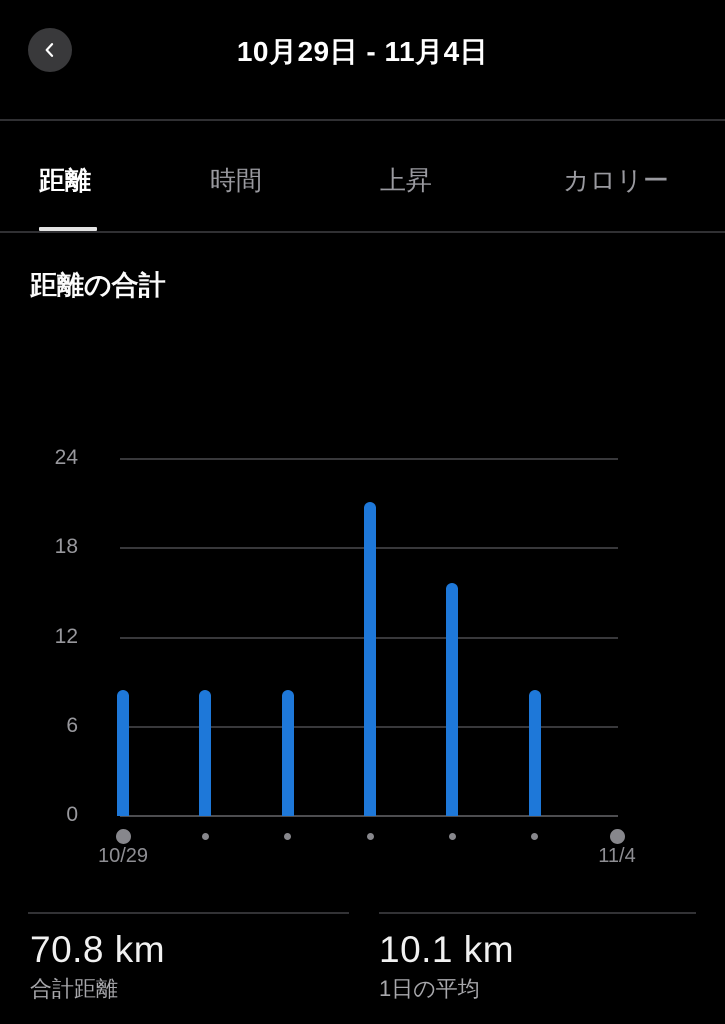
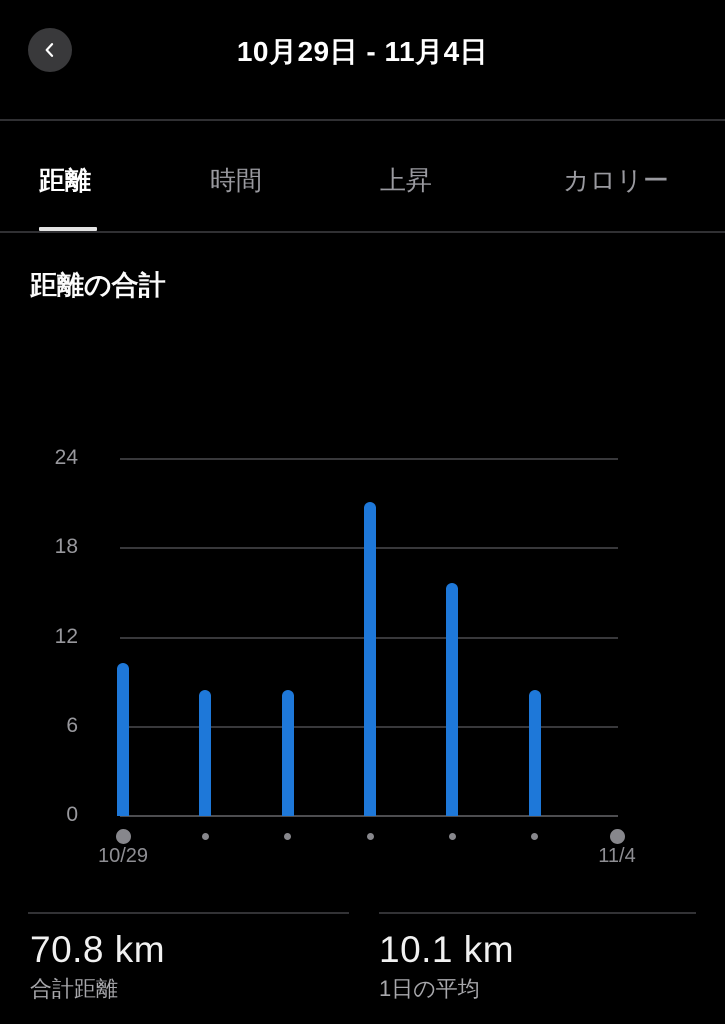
10/29: 8.5 -> 10.3
